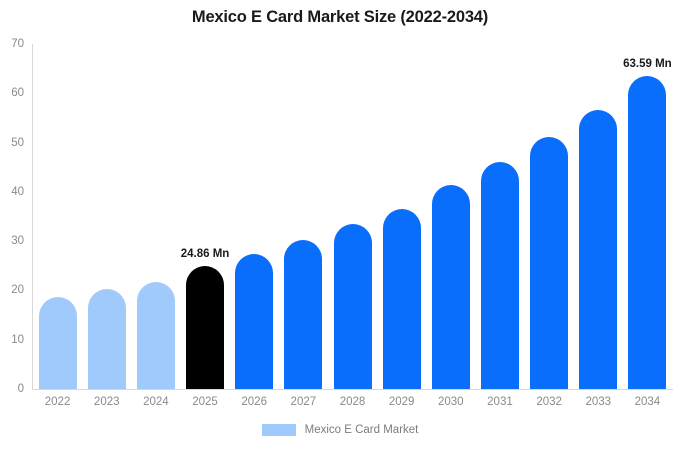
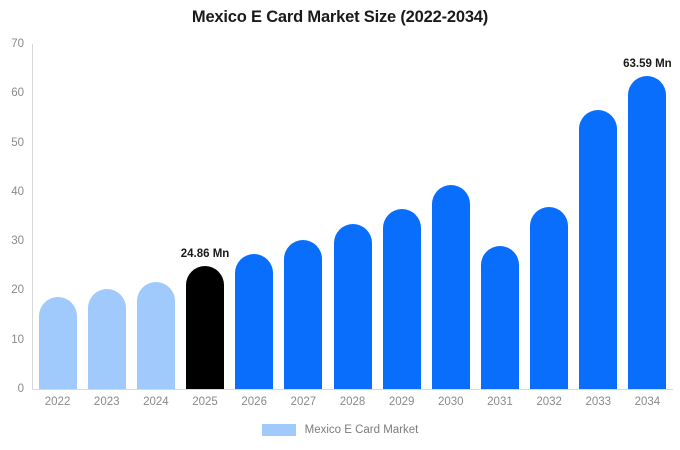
2031: 46 -> 29
2032: 51 -> 37
